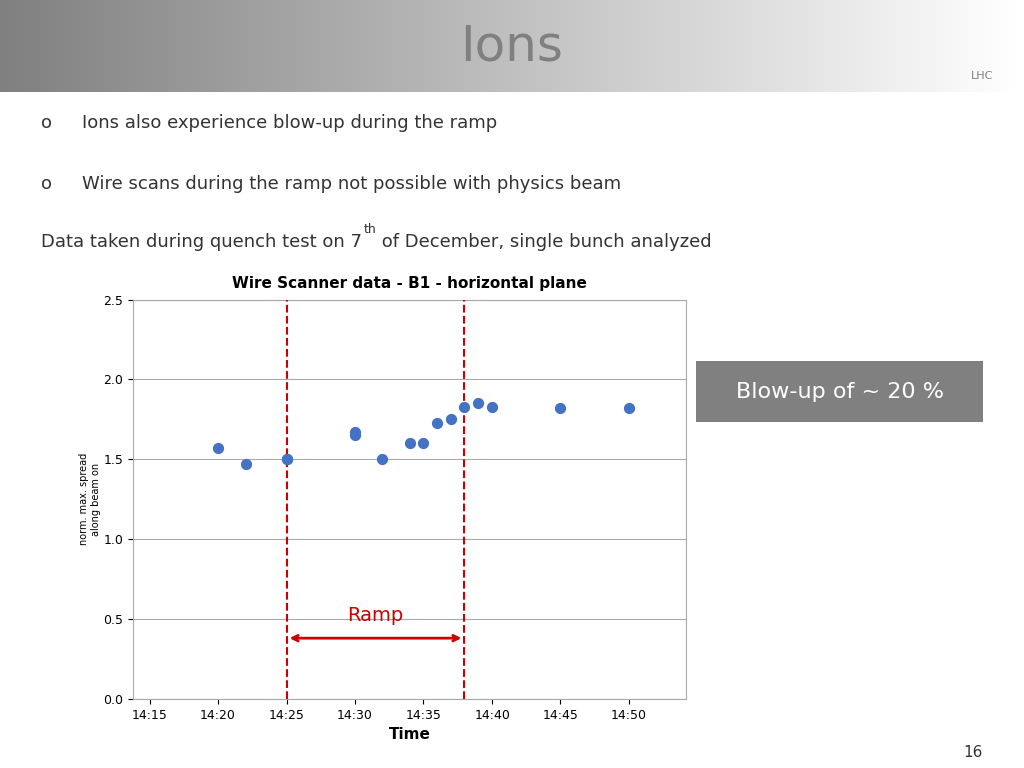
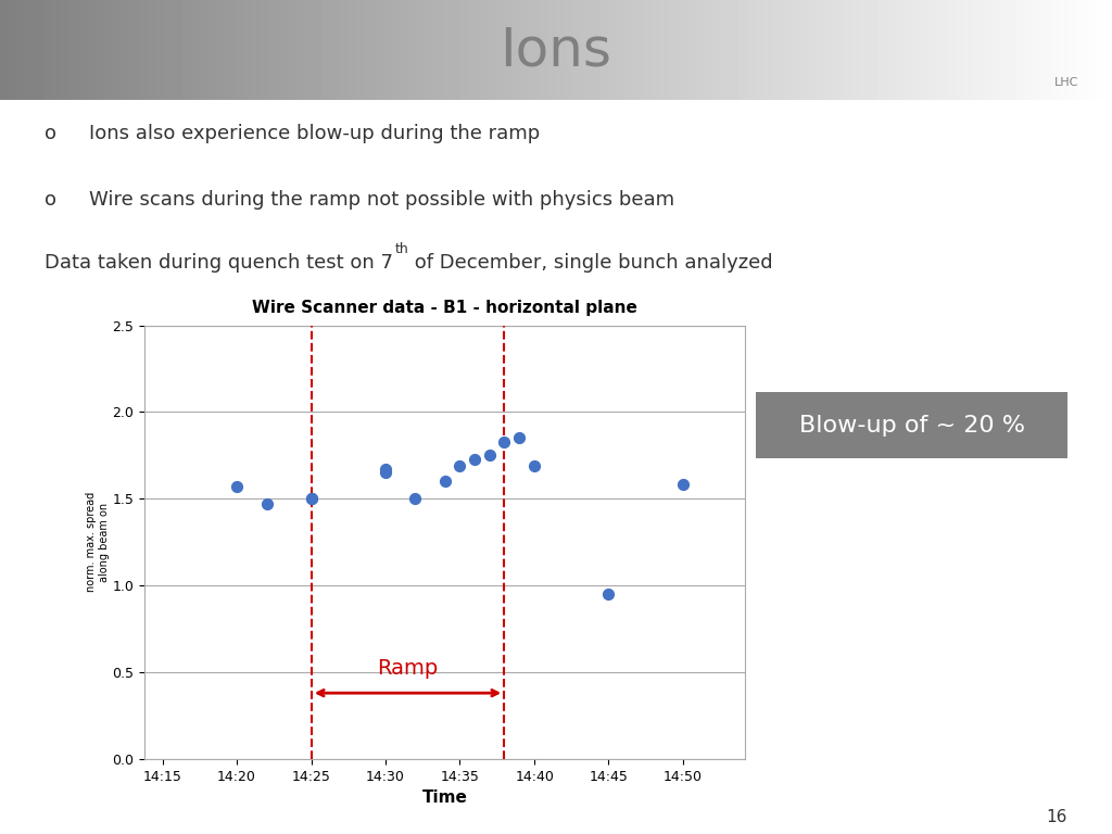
14:35: 1.60 -> 1.69
14:40: 1.83 -> 1.69
14:45: 1.82 -> 0.95
14:50: 1.82 -> 1.58
